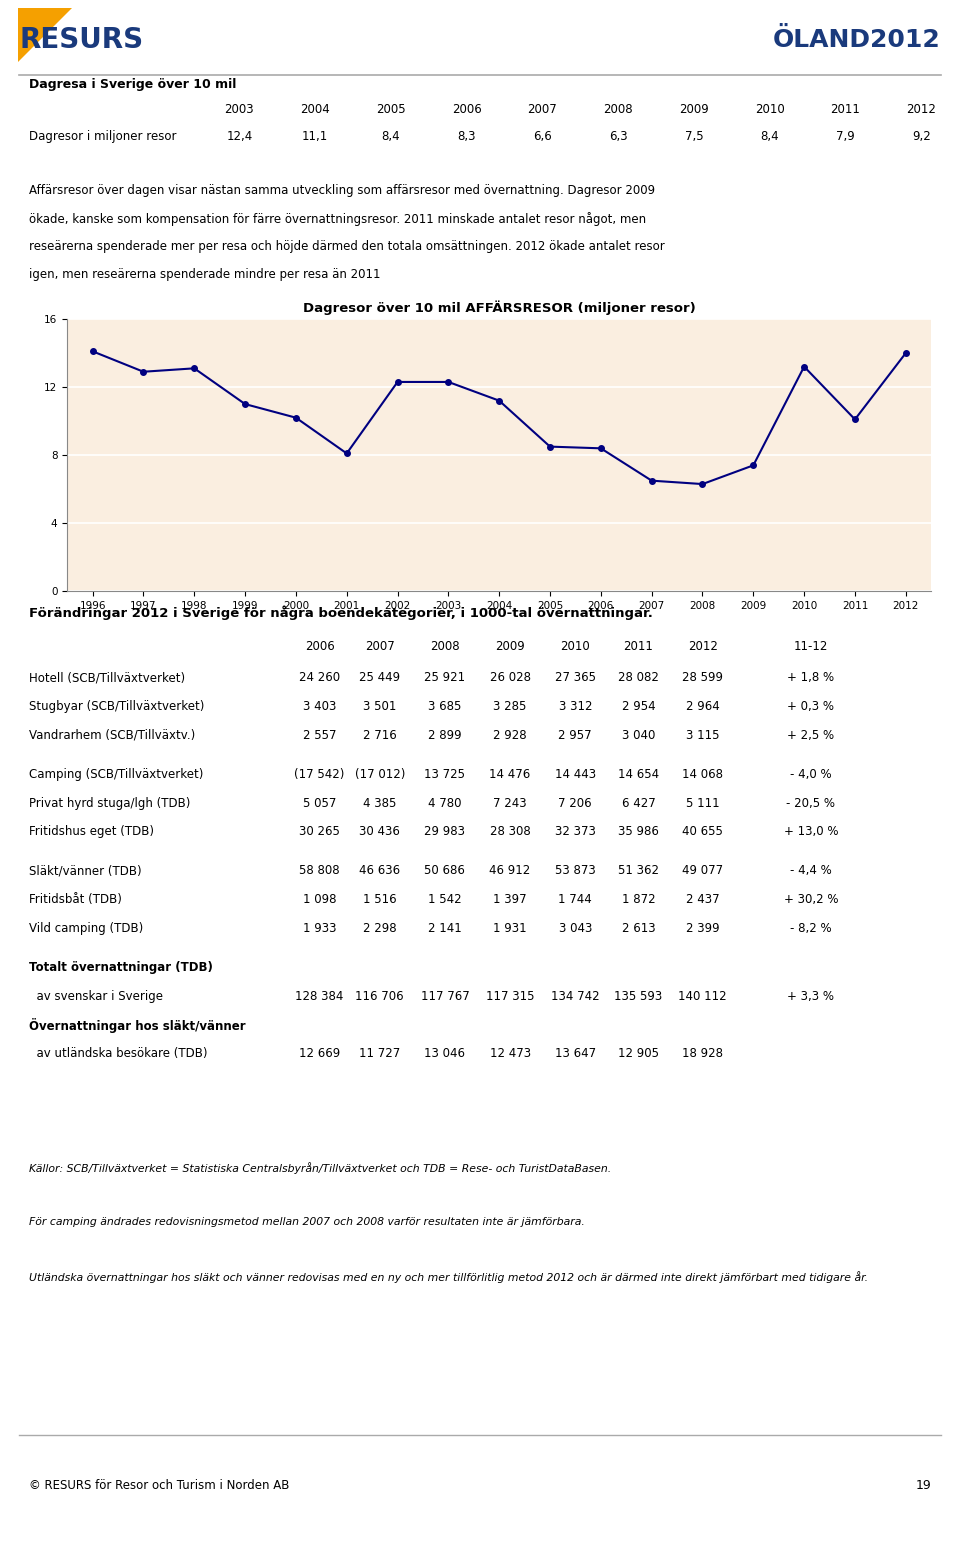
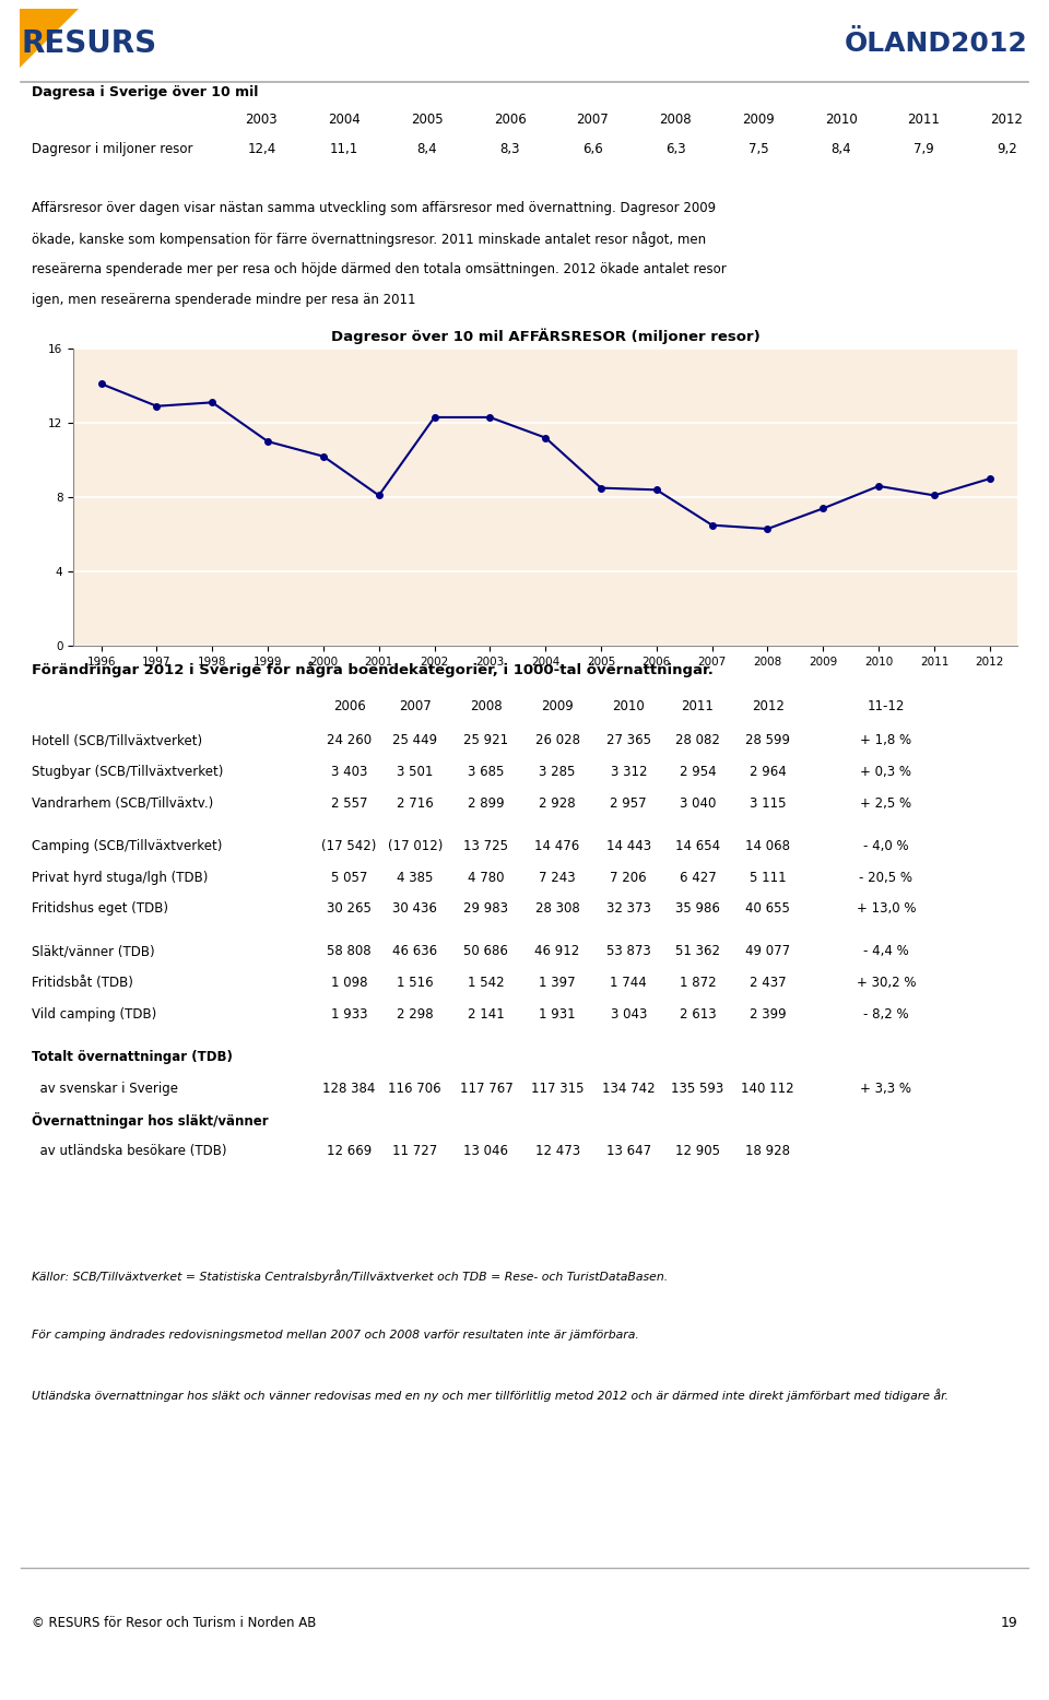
2010: 13.2 -> 8.6
2011: 10.1 -> 8.1
2012: 14.0 -> 9.0
